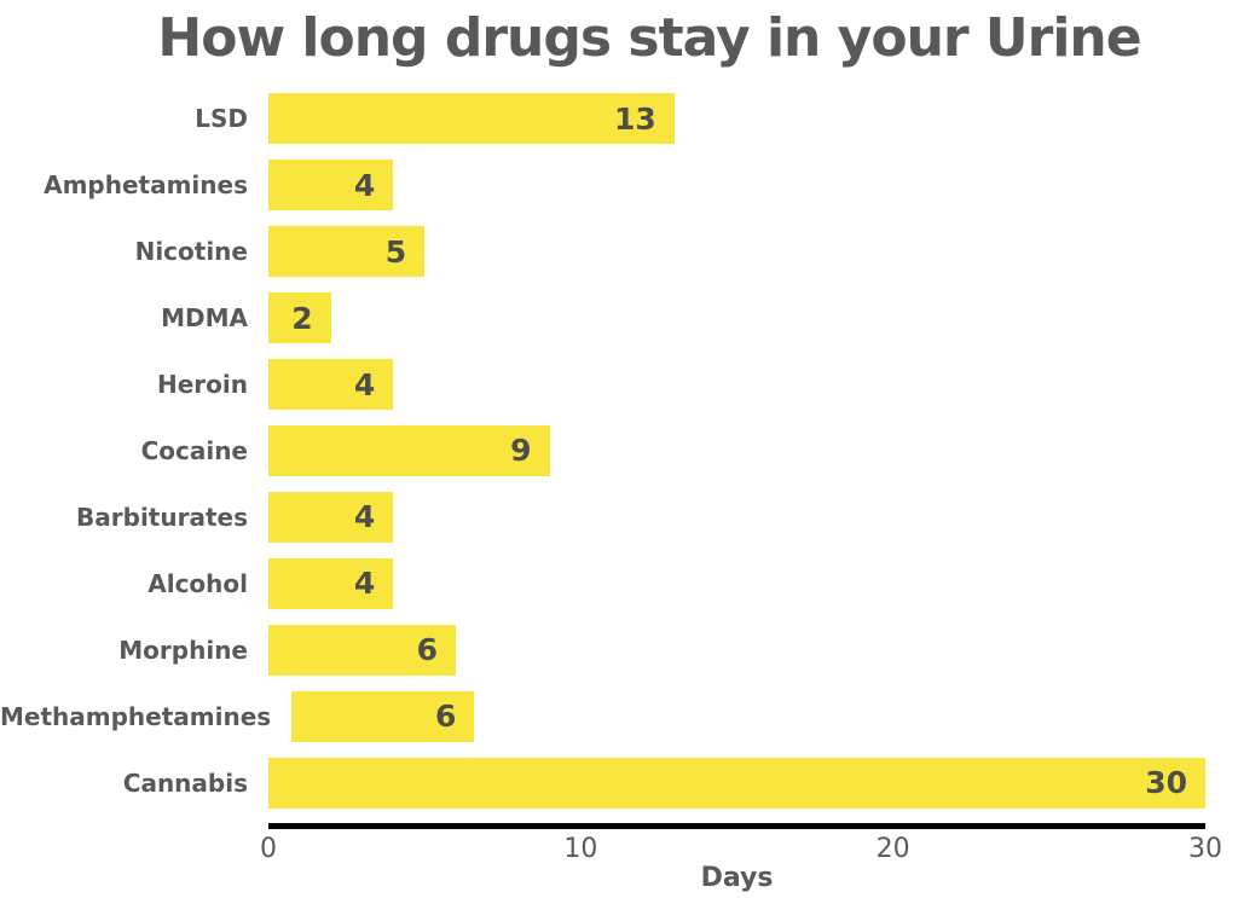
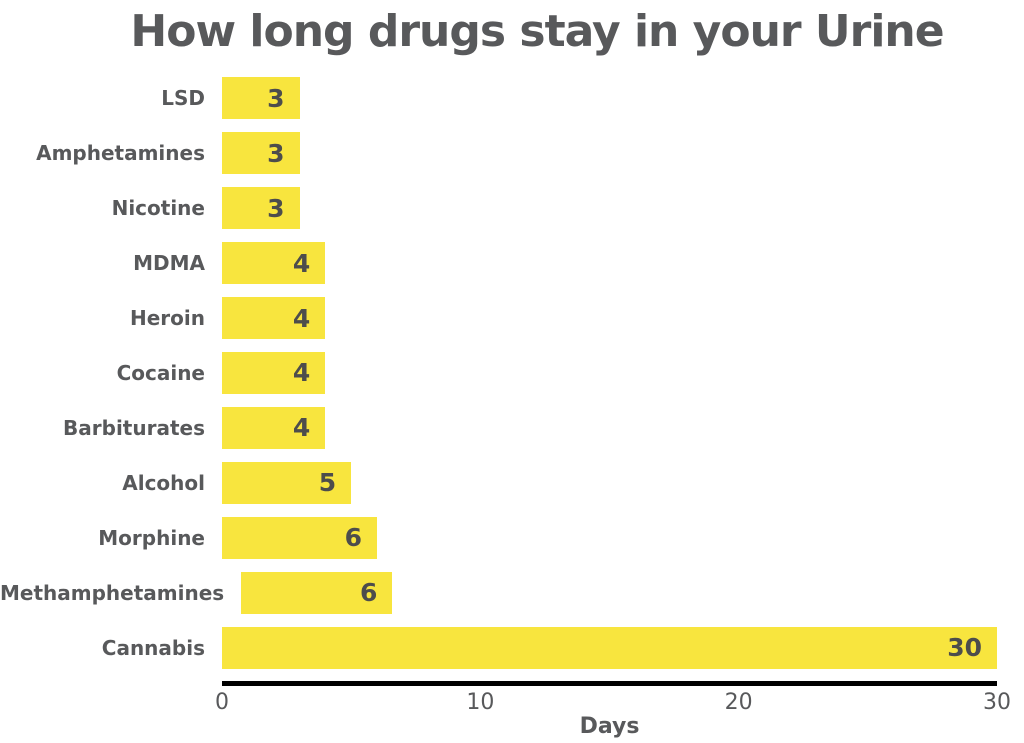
LSD: 13 -> 3
Amphetamines: 4 -> 3
Nicotine: 5 -> 3
MDMA: 2 -> 4
Cocaine: 9 -> 4
Alcohol: 4 -> 5
